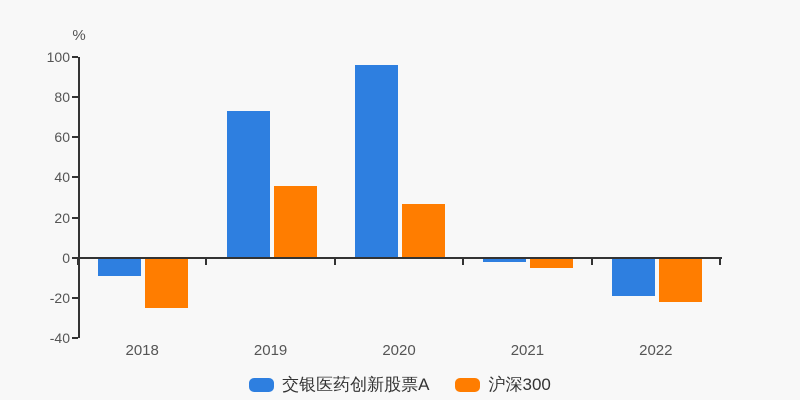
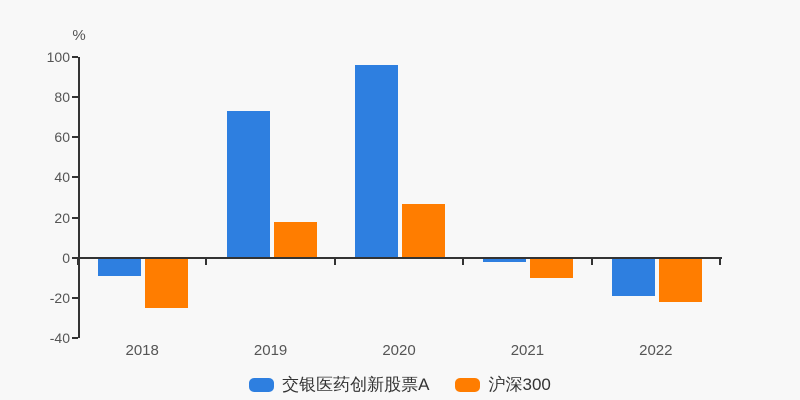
沪深300/2019: 36 -> 18
沪深300/2021: -5 -> -10
